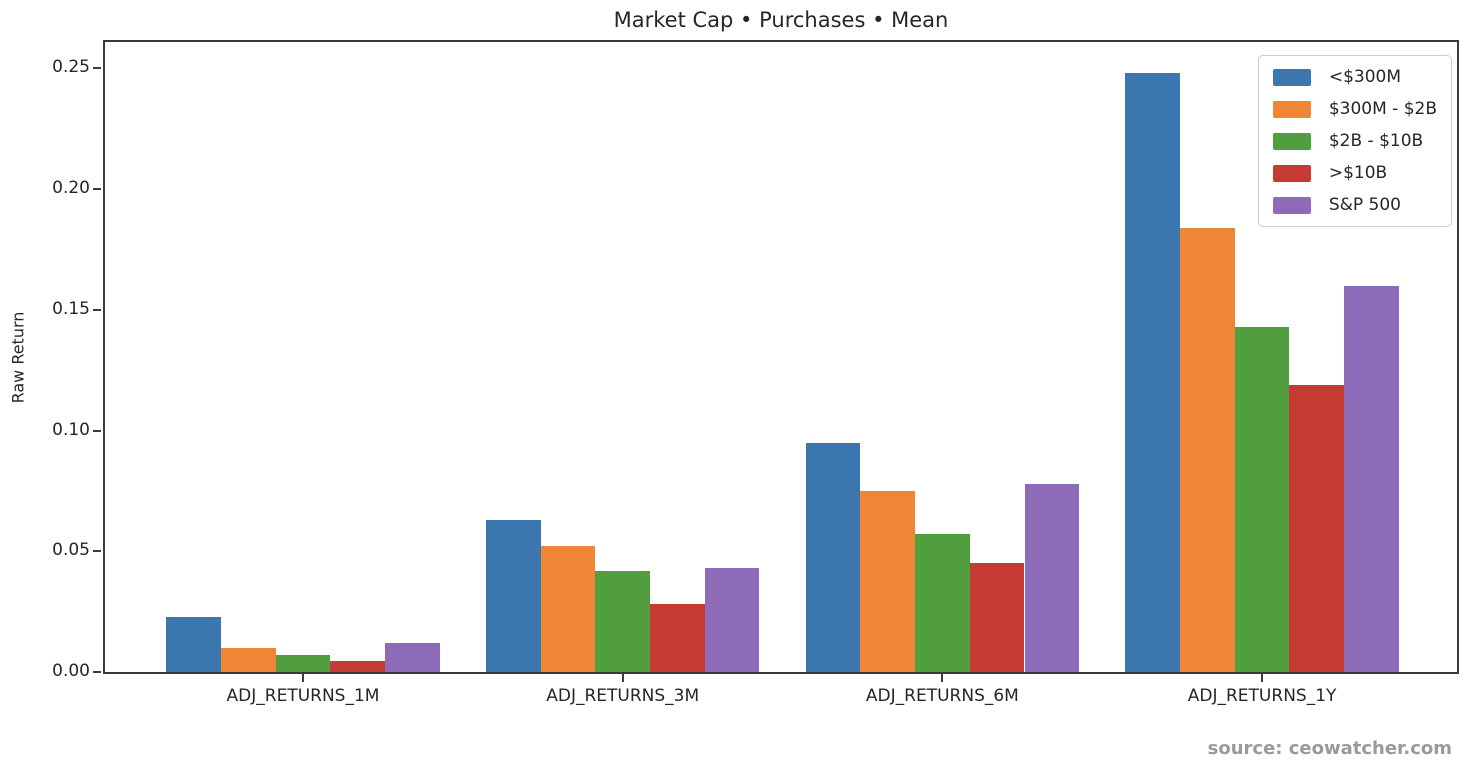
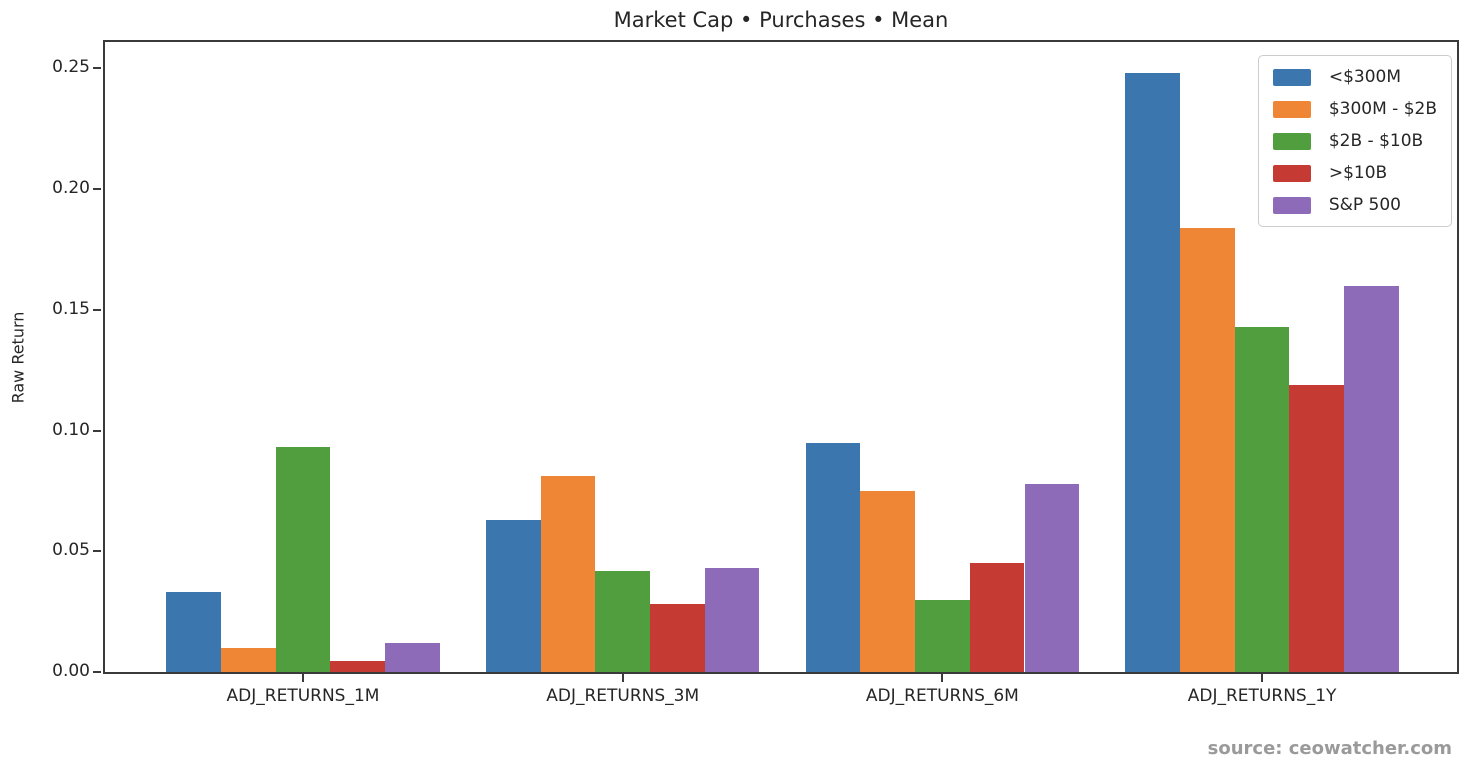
<$300M/ADJ_RETURNS_1M: 0.023 -> 0.033
$2B - $10B/ADJ_RETURNS_1M: 0.007 -> 0.093
$300M - $2B/ADJ_RETURNS_3M: 0.052 -> 0.081
$2B - $10B/ADJ_RETURNS_6M: 0.057 -> 0.030
